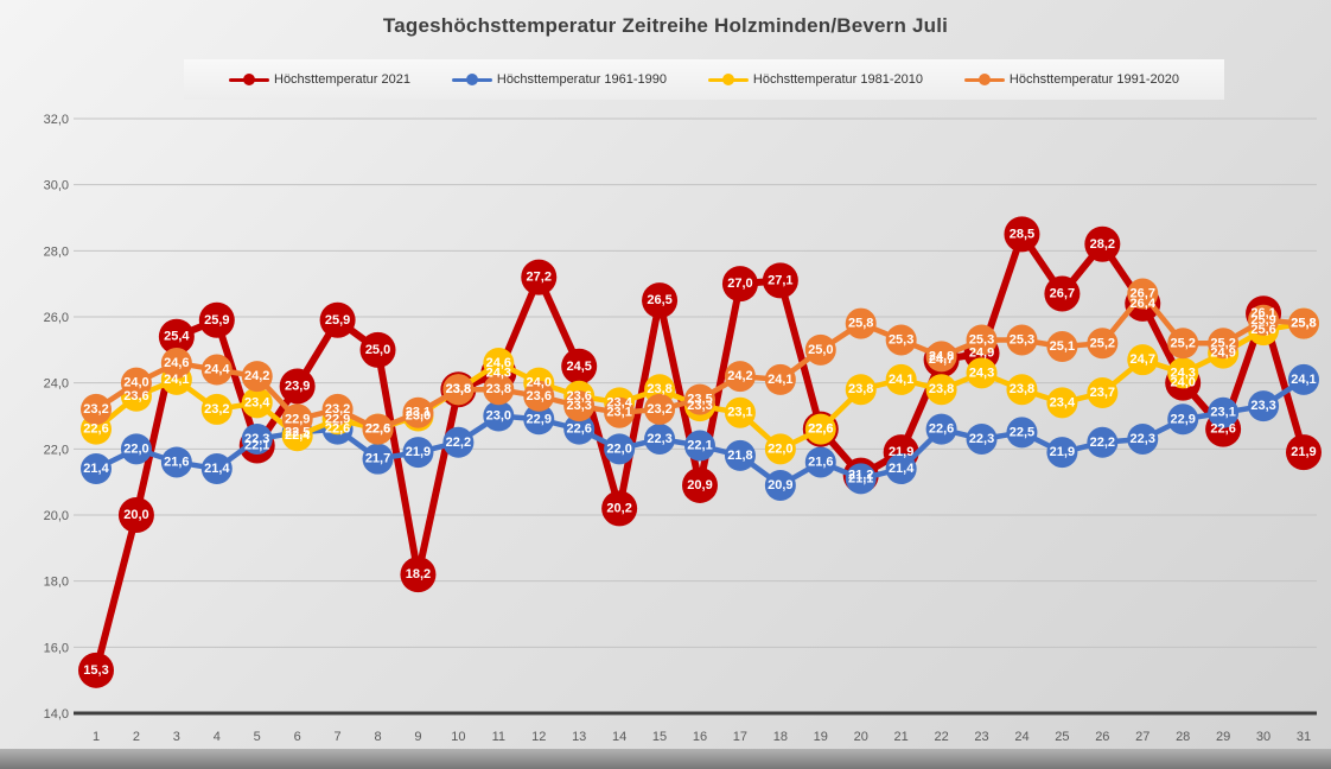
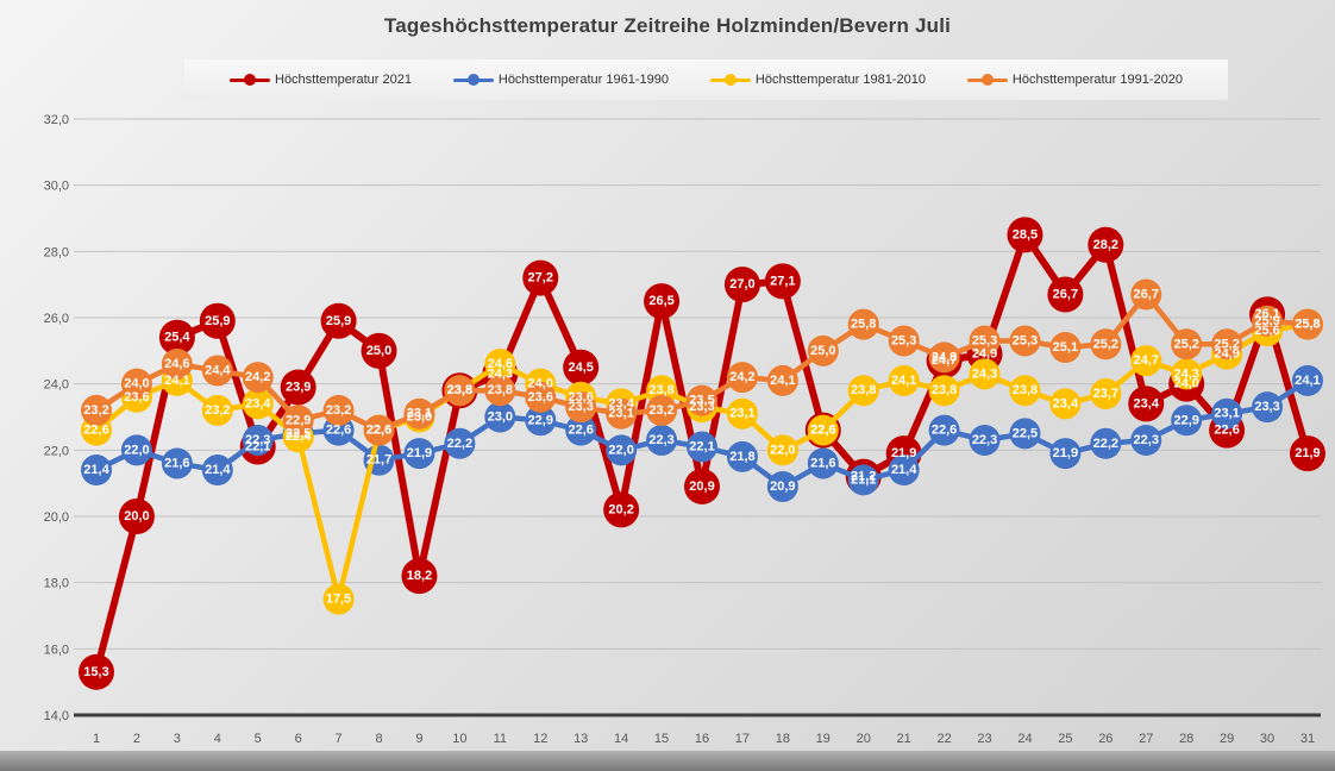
Höchsttemperatur 1981-2010/7: 22,9 -> 17,5
Höchsttemperatur 2021/27: 26,4 -> 23,4
